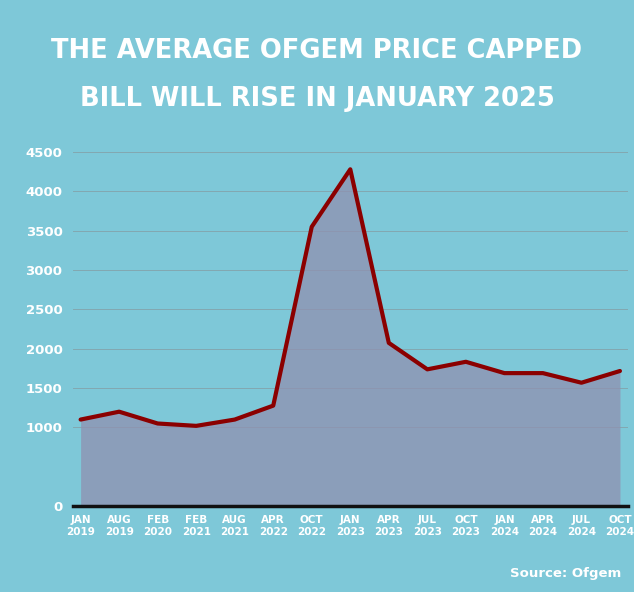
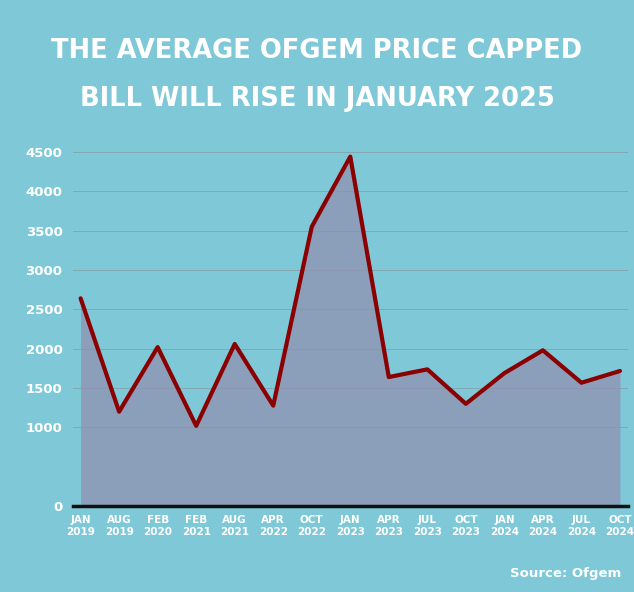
JAN 2019: 1100 -> 2640
FEB 2020: 1050 -> 2020
AUG 2021: 1100 -> 2060
JAN 2023: 4280 -> 4440
APR 2023: 2070 -> 1640
OCT 2023: 1830 -> 1300
APR 2024: 1690 -> 1980
